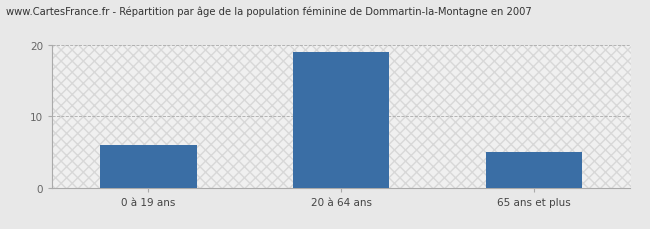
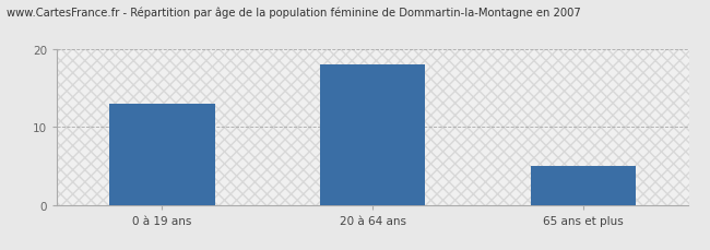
0 à 19 ans: 6 -> 13
20 à 64 ans: 19 -> 18
